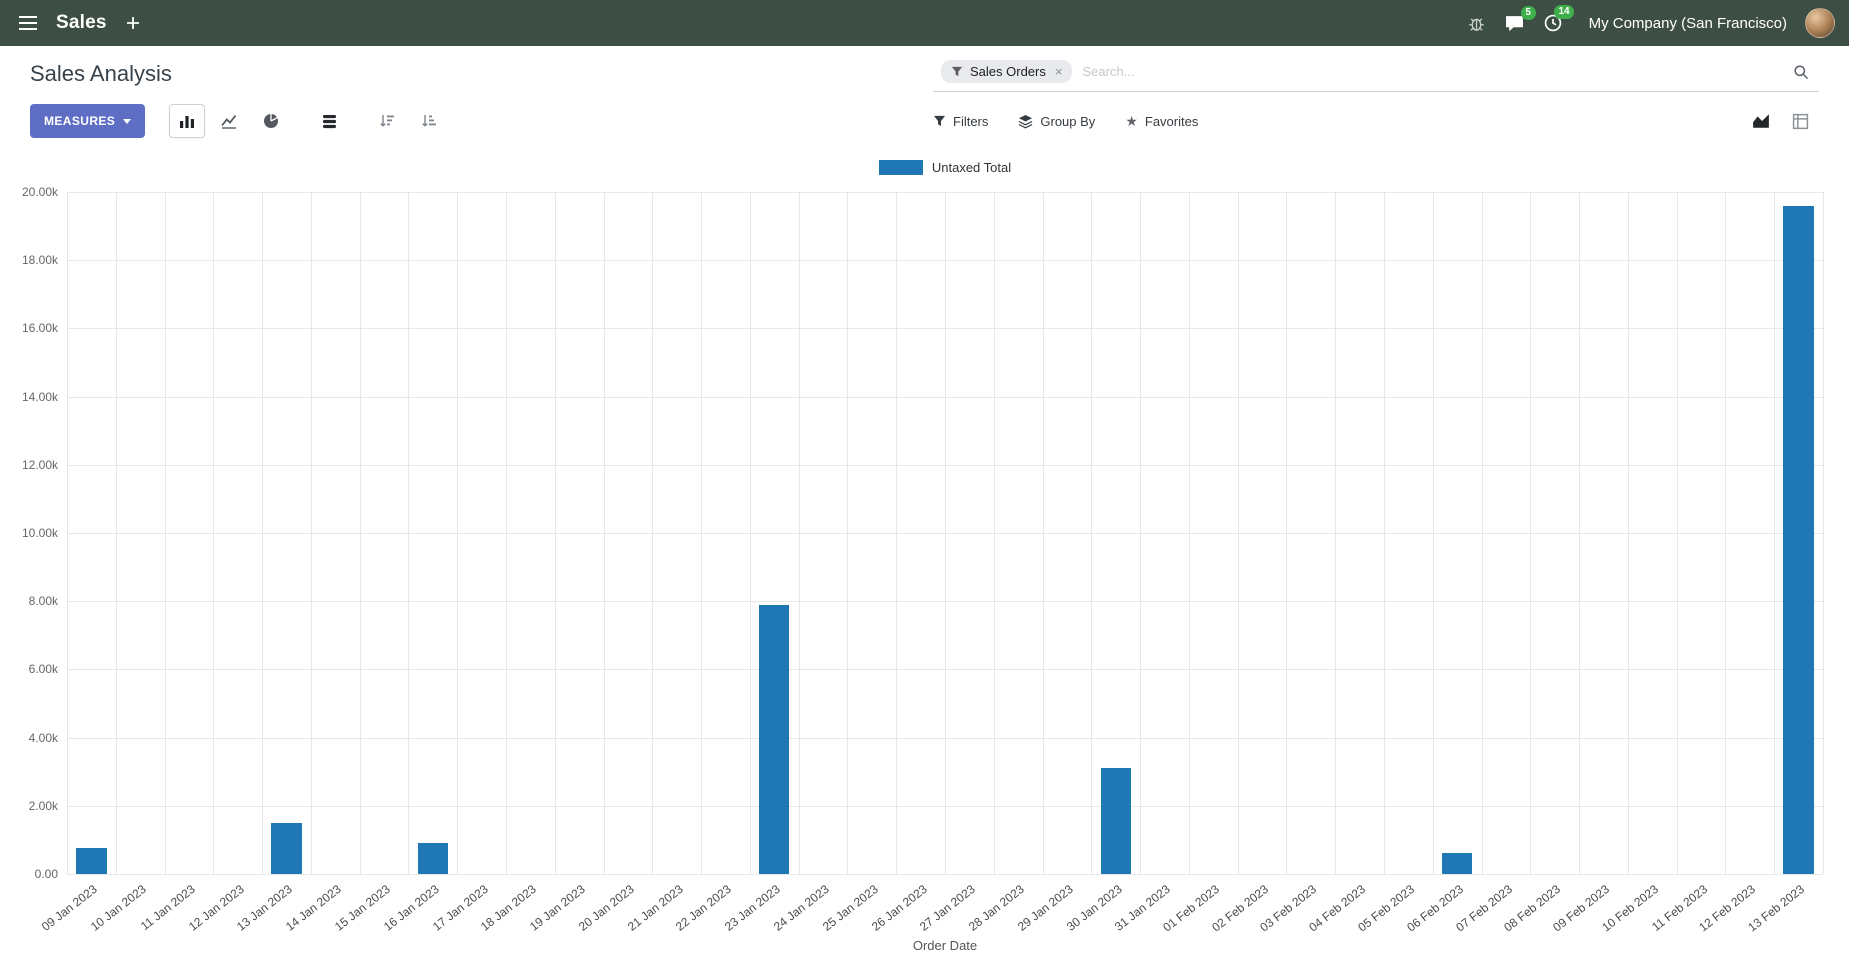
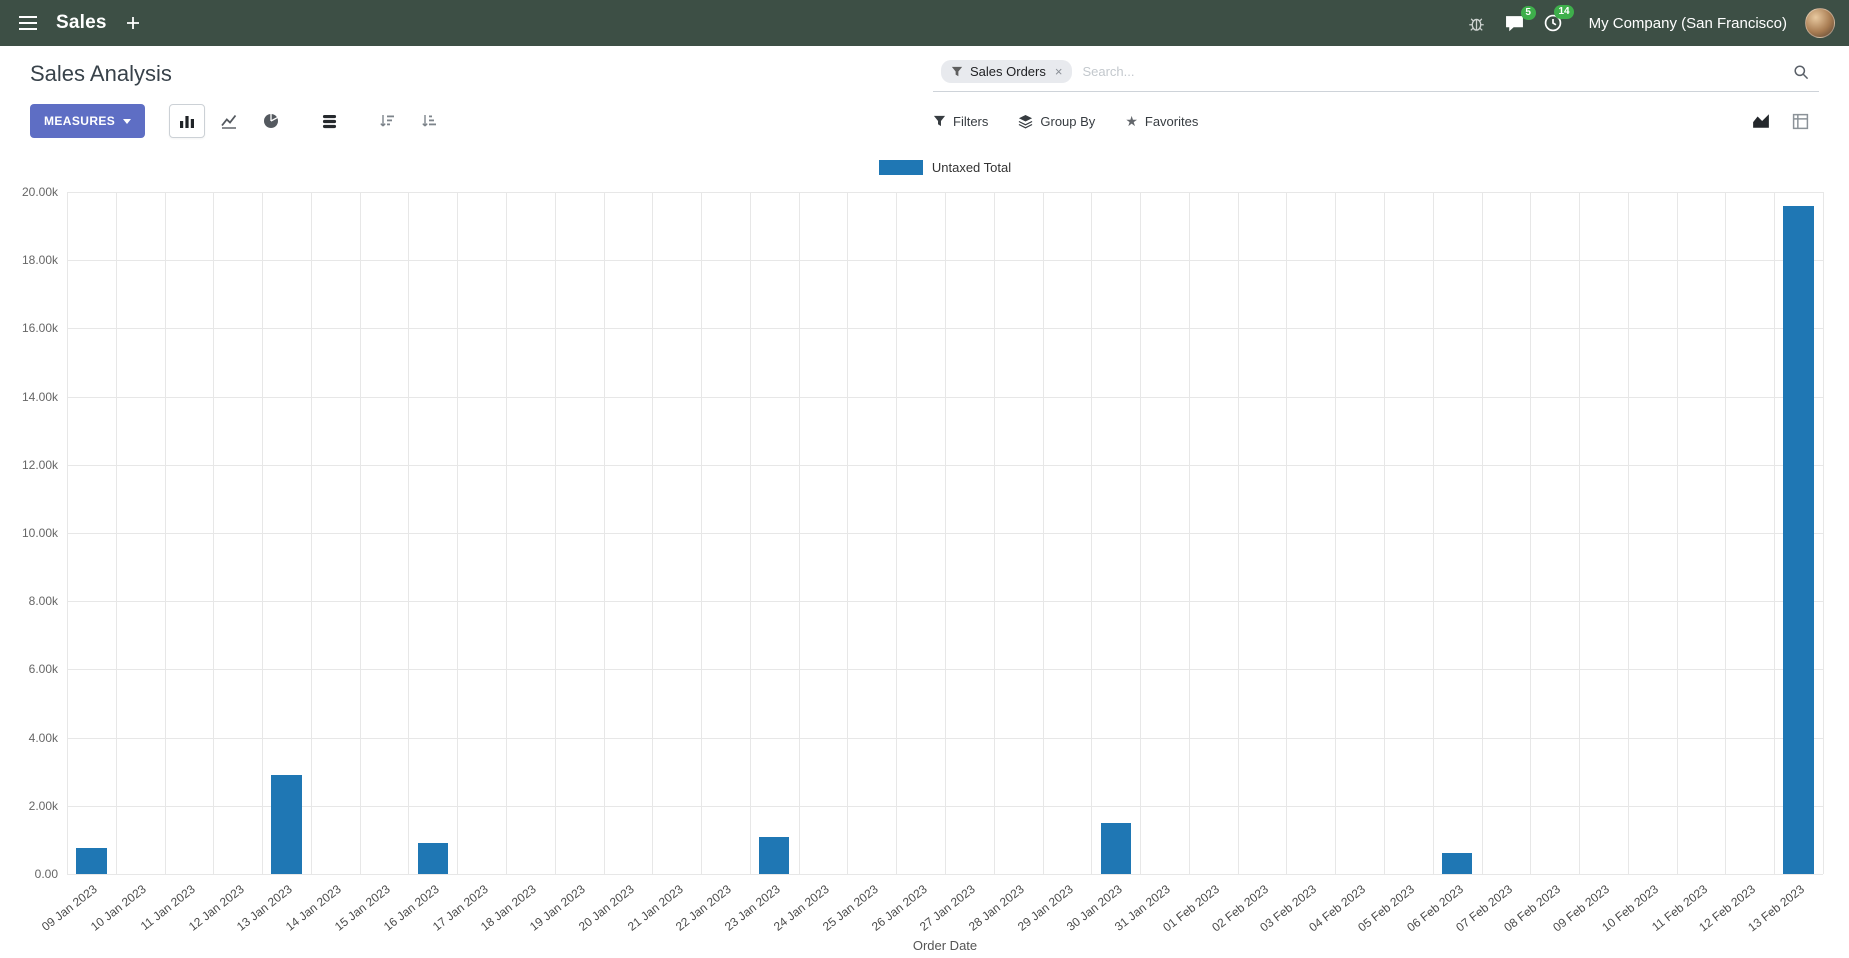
13 Jan 2023: 1.5k -> 2.9k
23 Jan 2023: 7.9k -> 1.1k
30 Jan 2023: 3.1k -> 1.5k
